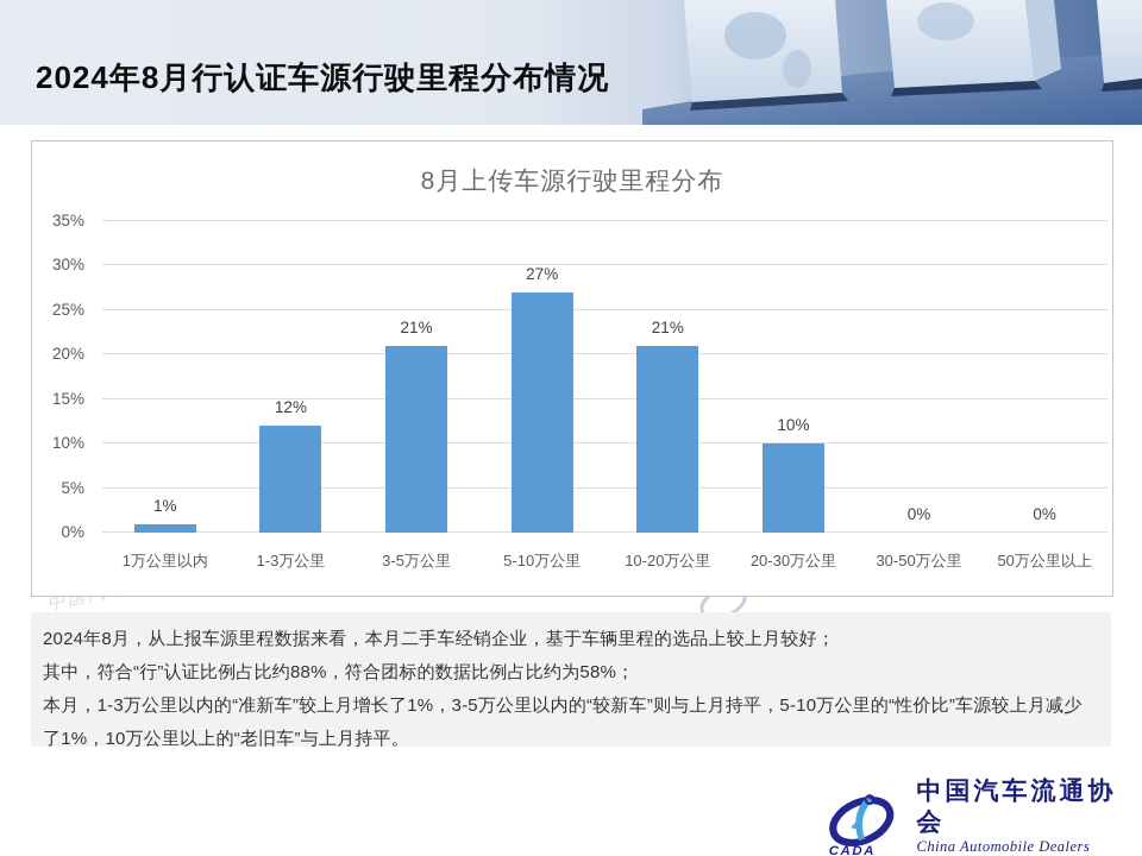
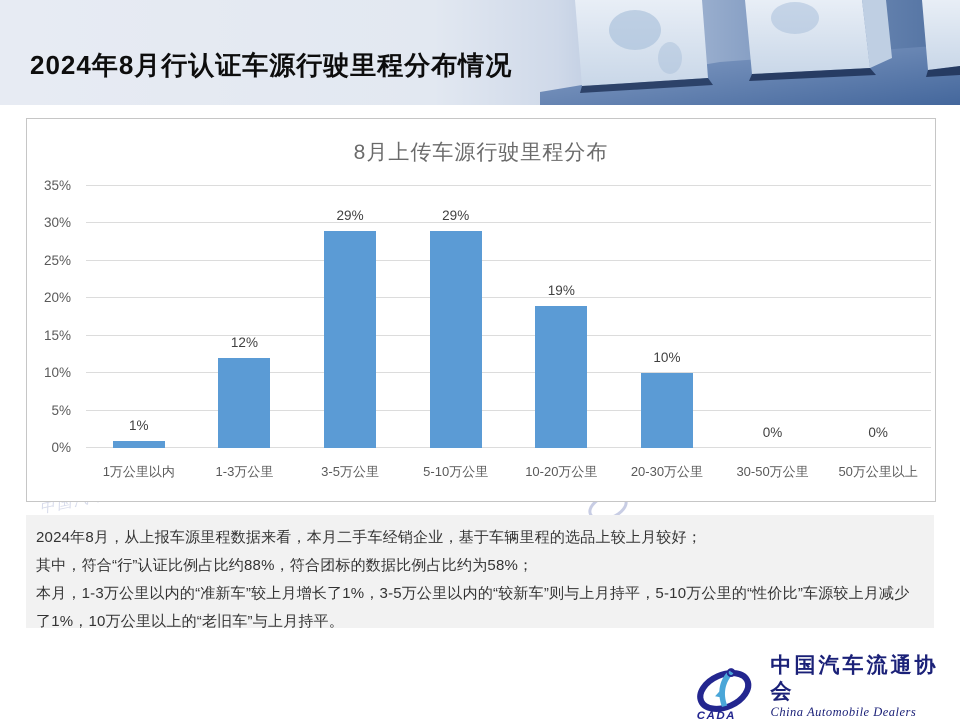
3-5万公里: 21% -> 29%
5-10万公里: 27% -> 29%
10-20万公里: 21% -> 19%
